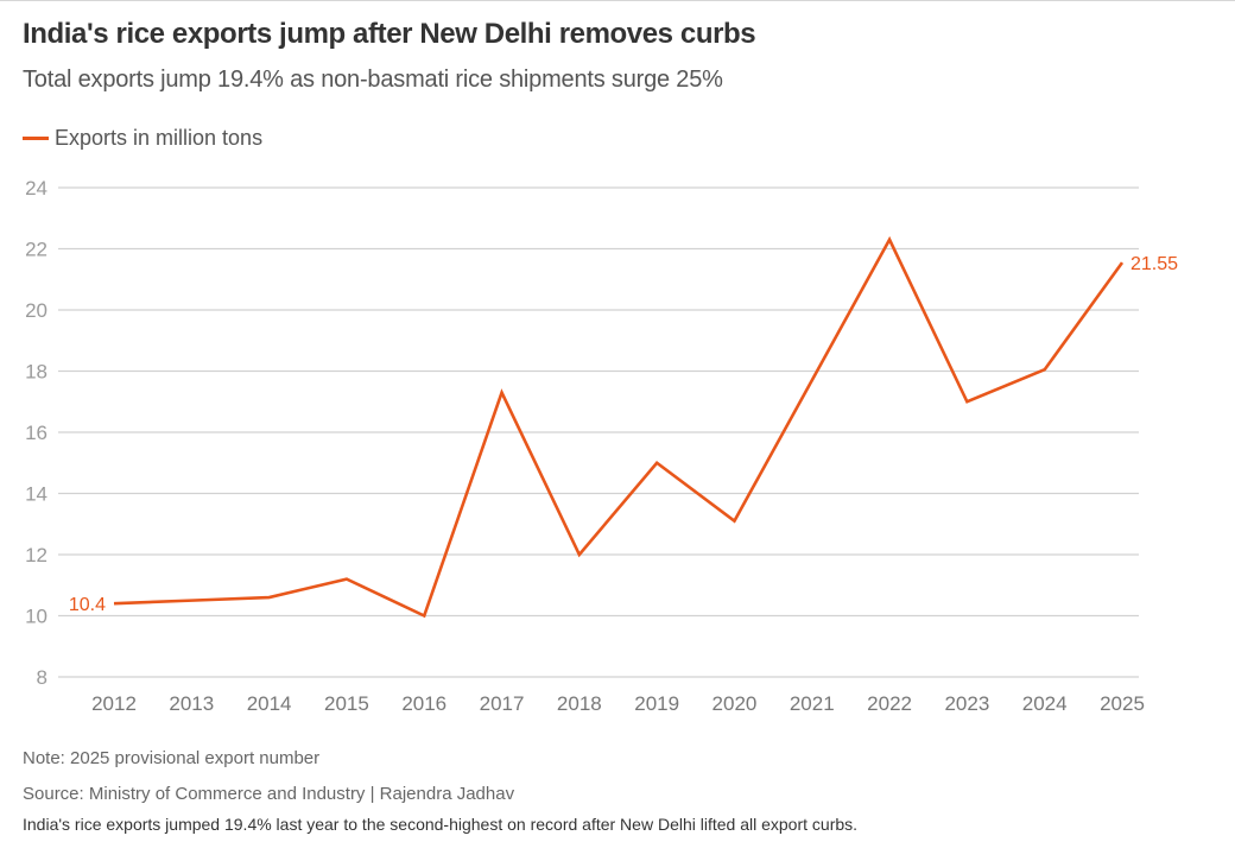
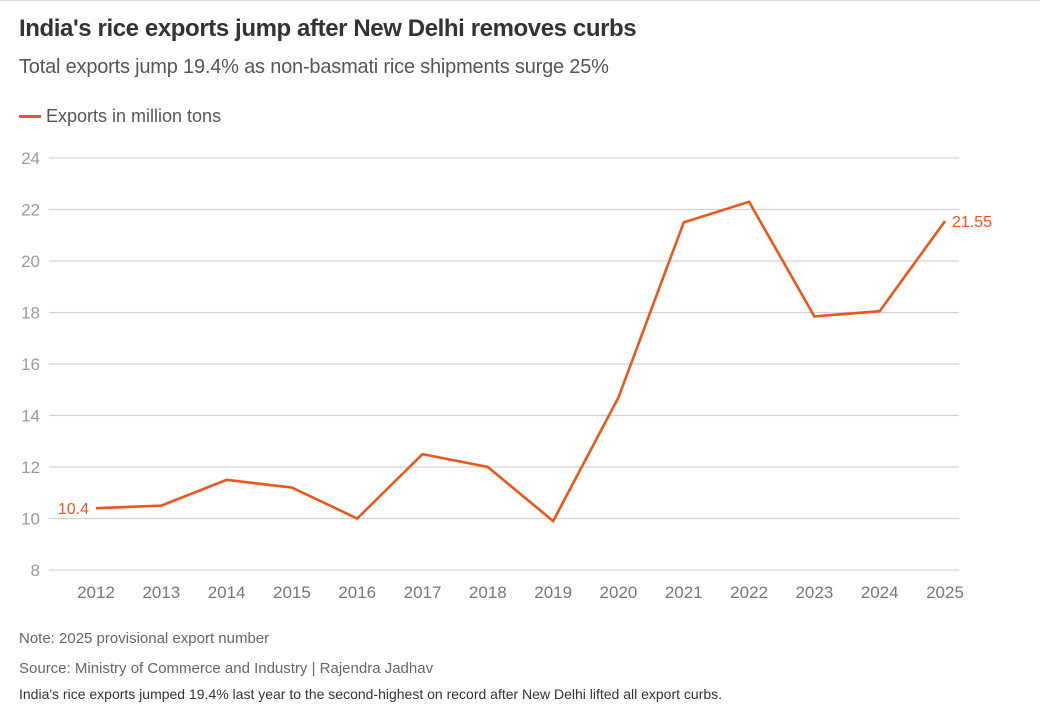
2014: 10.6 -> 11.5
2017: 17.3 -> 12.5
2019: 15.0 -> 9.9
2020: 13.1 -> 14.7
2021: 17.7 -> 21.5
2023: 17.0 -> 17.9
